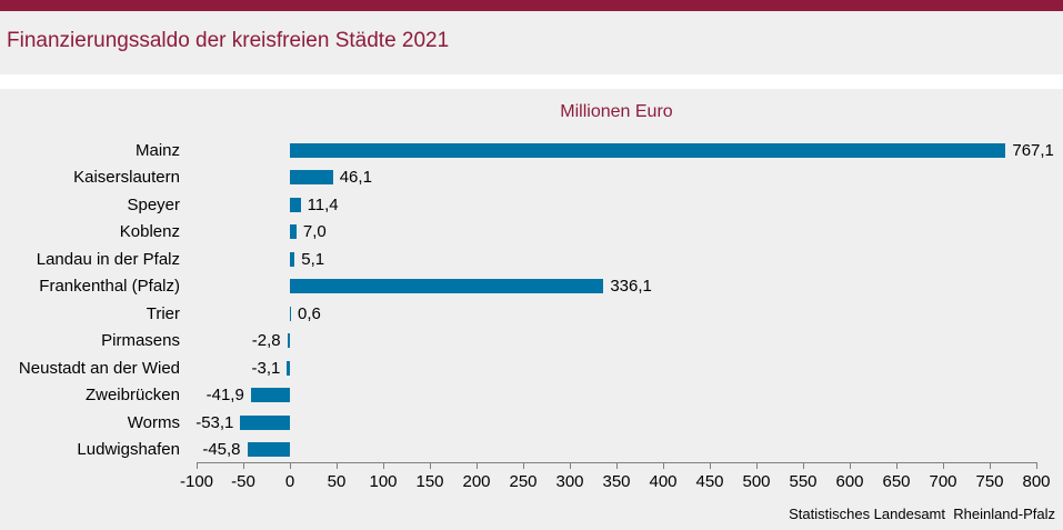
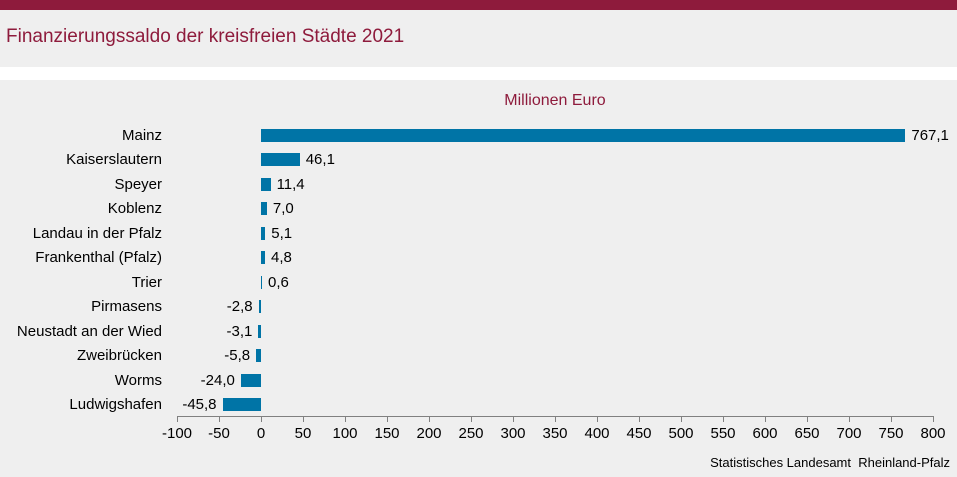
Frankenthal (Pfalz): 336,1 -> 4,8
Zweibrücken: -41,9 -> -5,8
Worms: -53,1 -> -24,0
